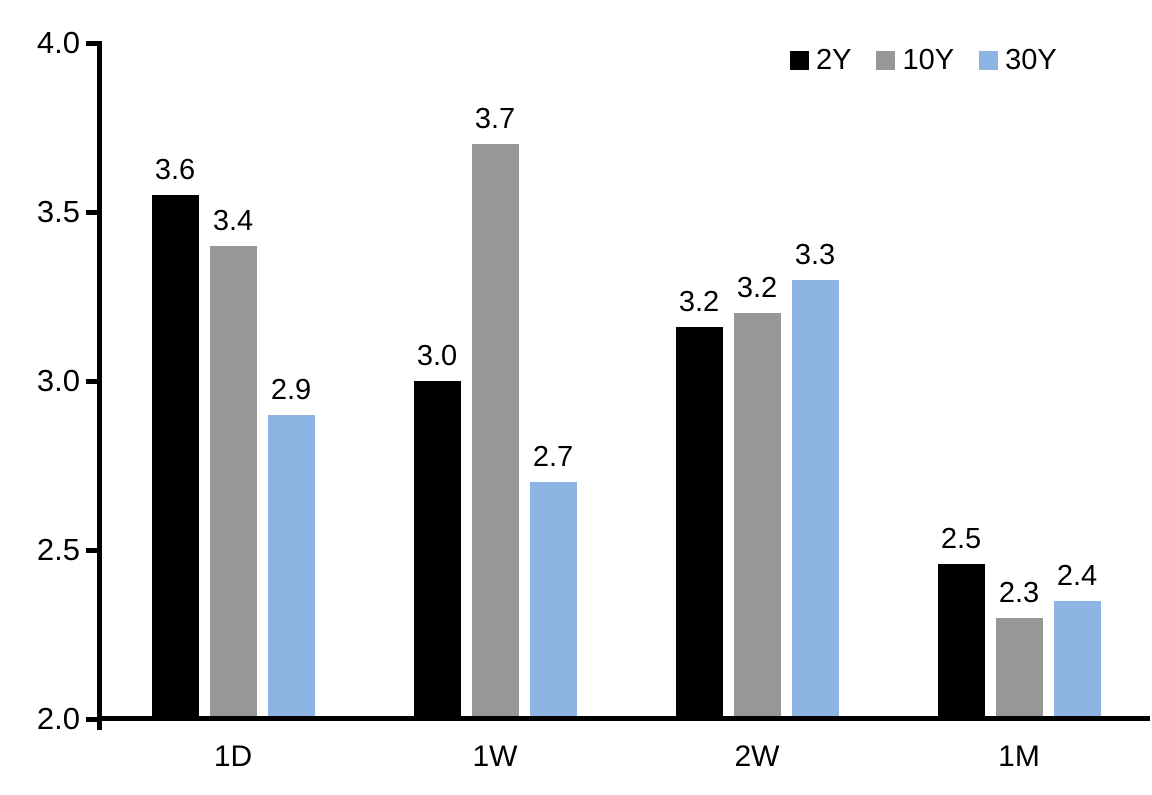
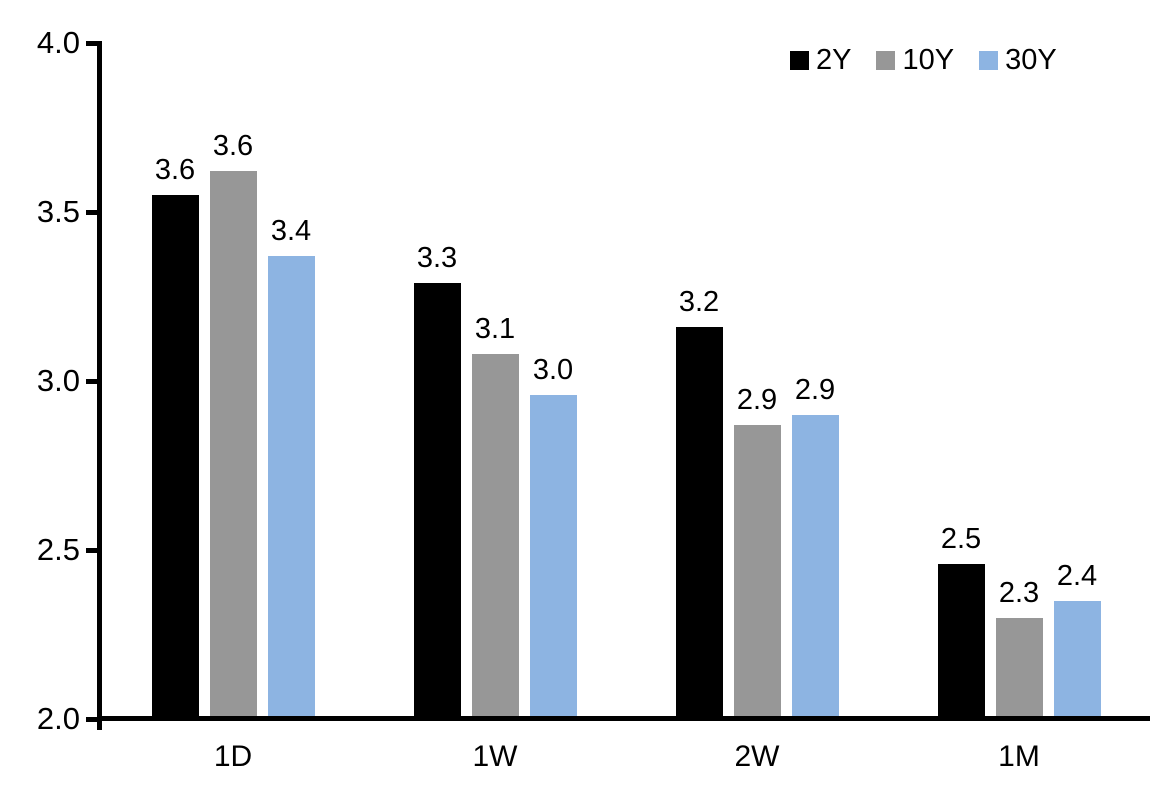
10Y/1D: 3.4 -> 3.6
30Y/1D: 2.9 -> 3.4
2Y/1W: 3.0 -> 3.3
10Y/1W: 3.7 -> 3.1
30Y/1W: 2.7 -> 3.0
10Y/2W: 3.2 -> 2.9
30Y/2W: 3.3 -> 2.9
